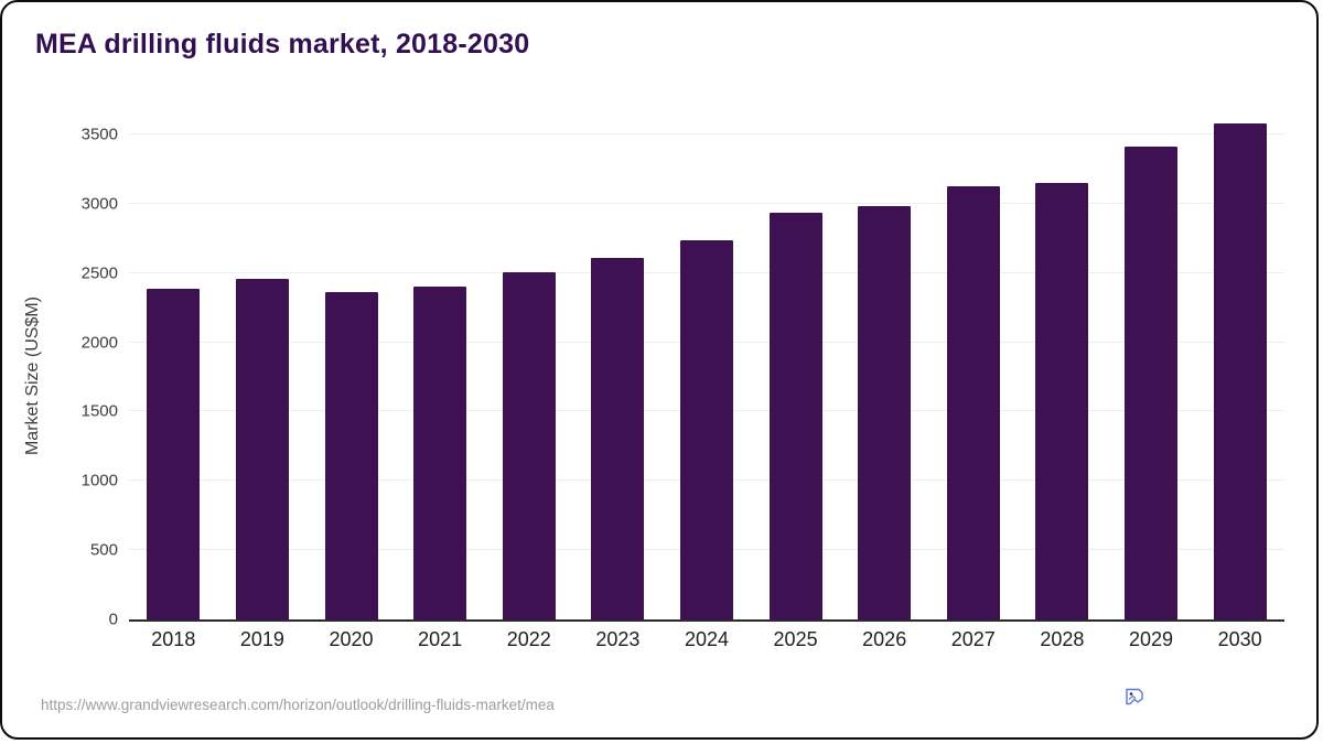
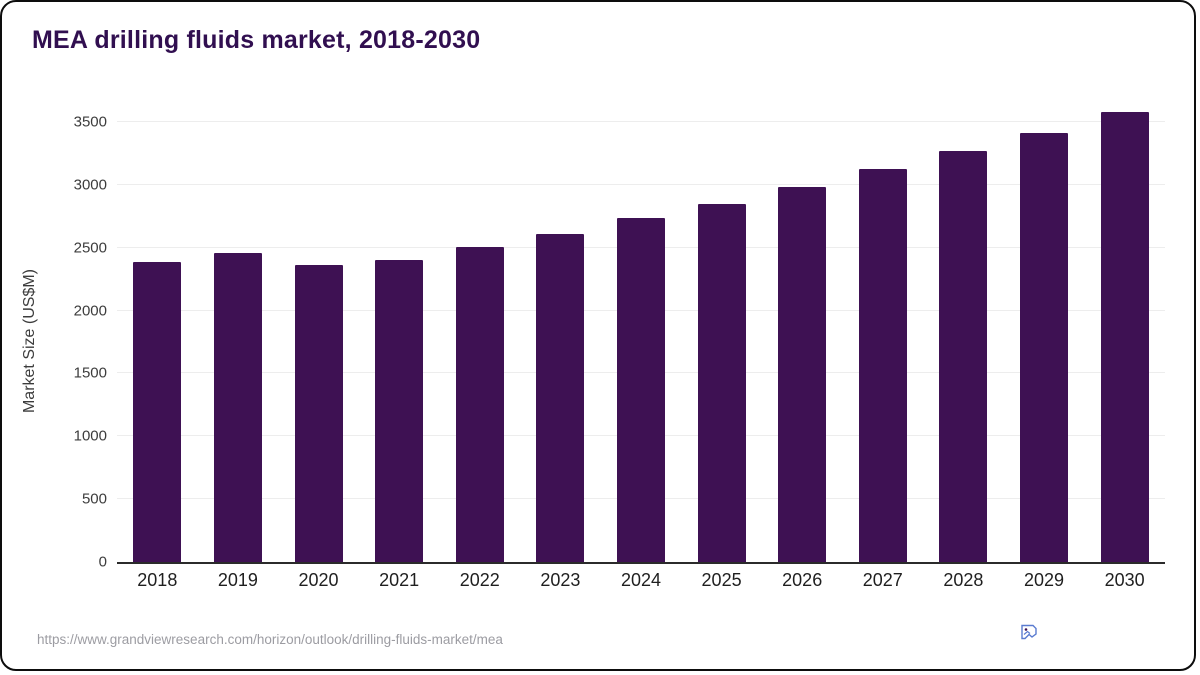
2025: 2940 -> 2850
2028: 3150 -> 3270
